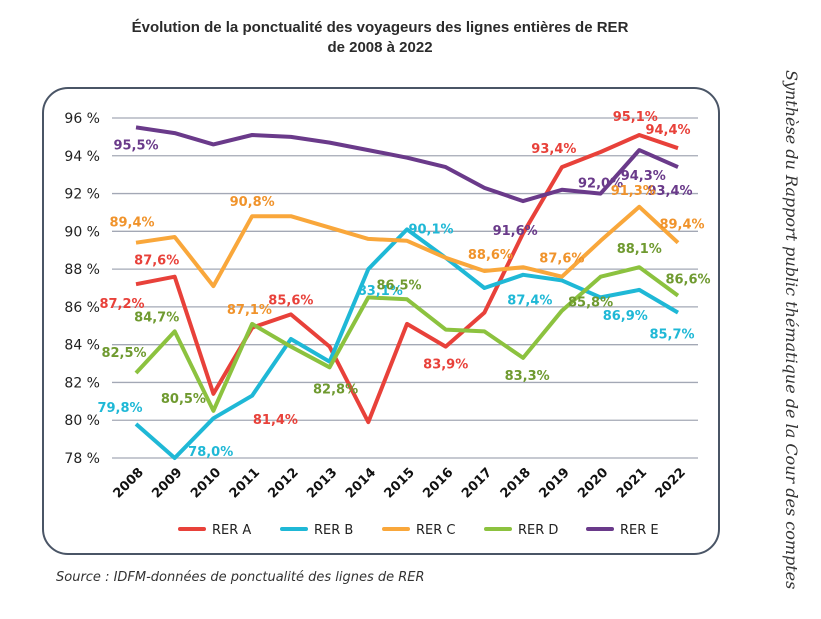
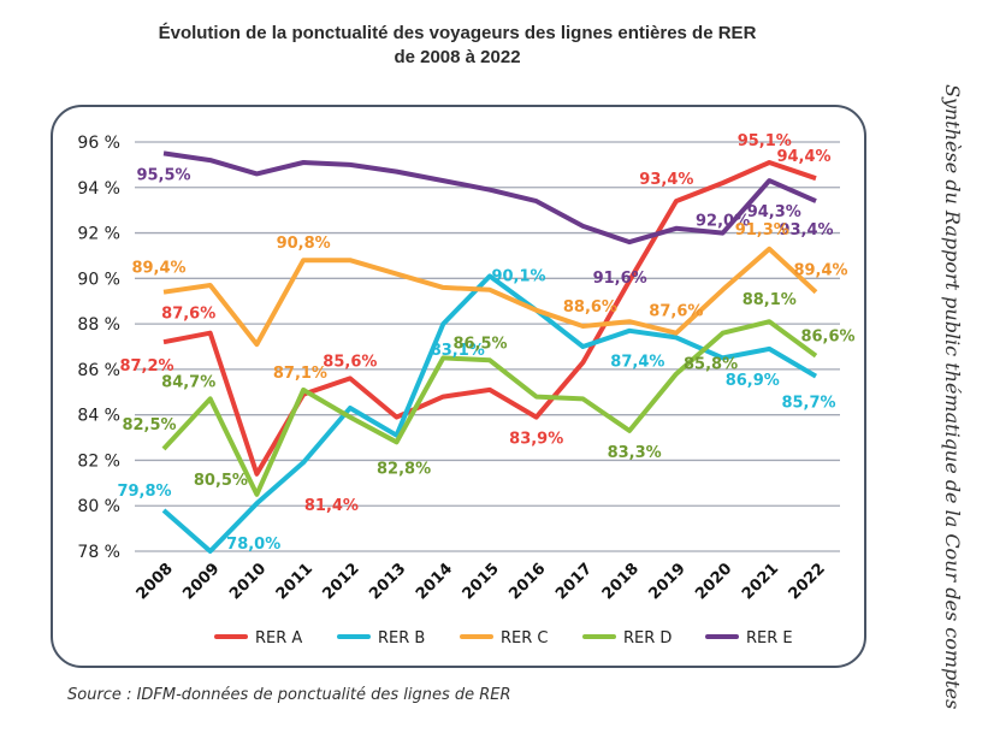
RER B/2011: 81.3% -> 81.9%
RER A/2014: 79.9% -> 84.8%
RER A/2017: 85.7% -> 86.3%
